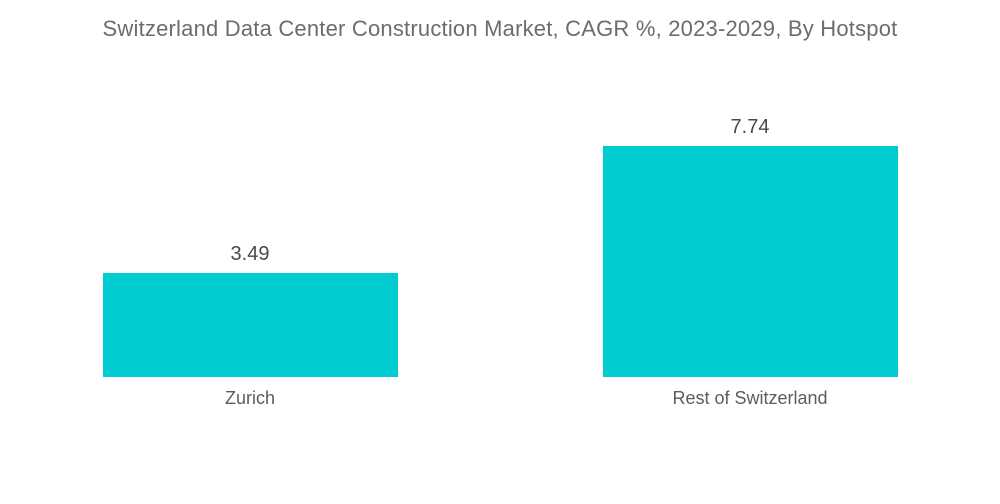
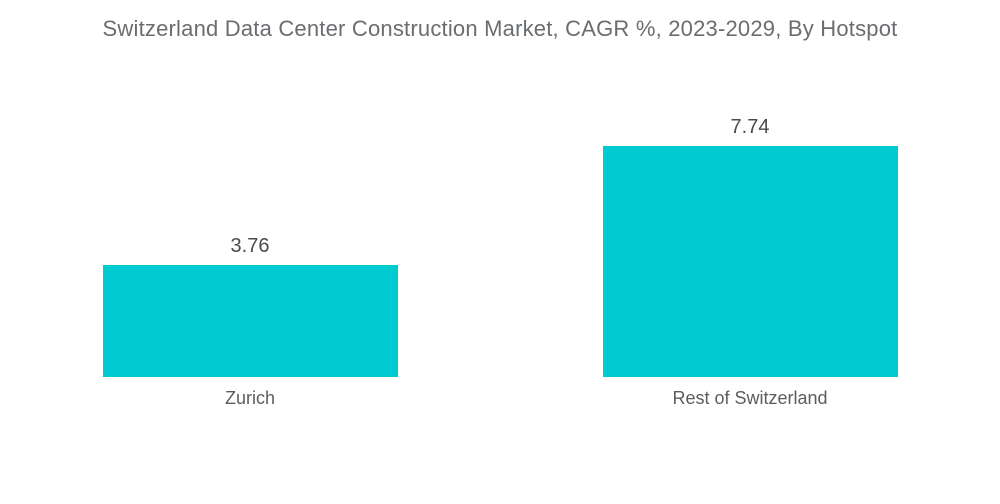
Zurich: 3.49 -> 3.76
